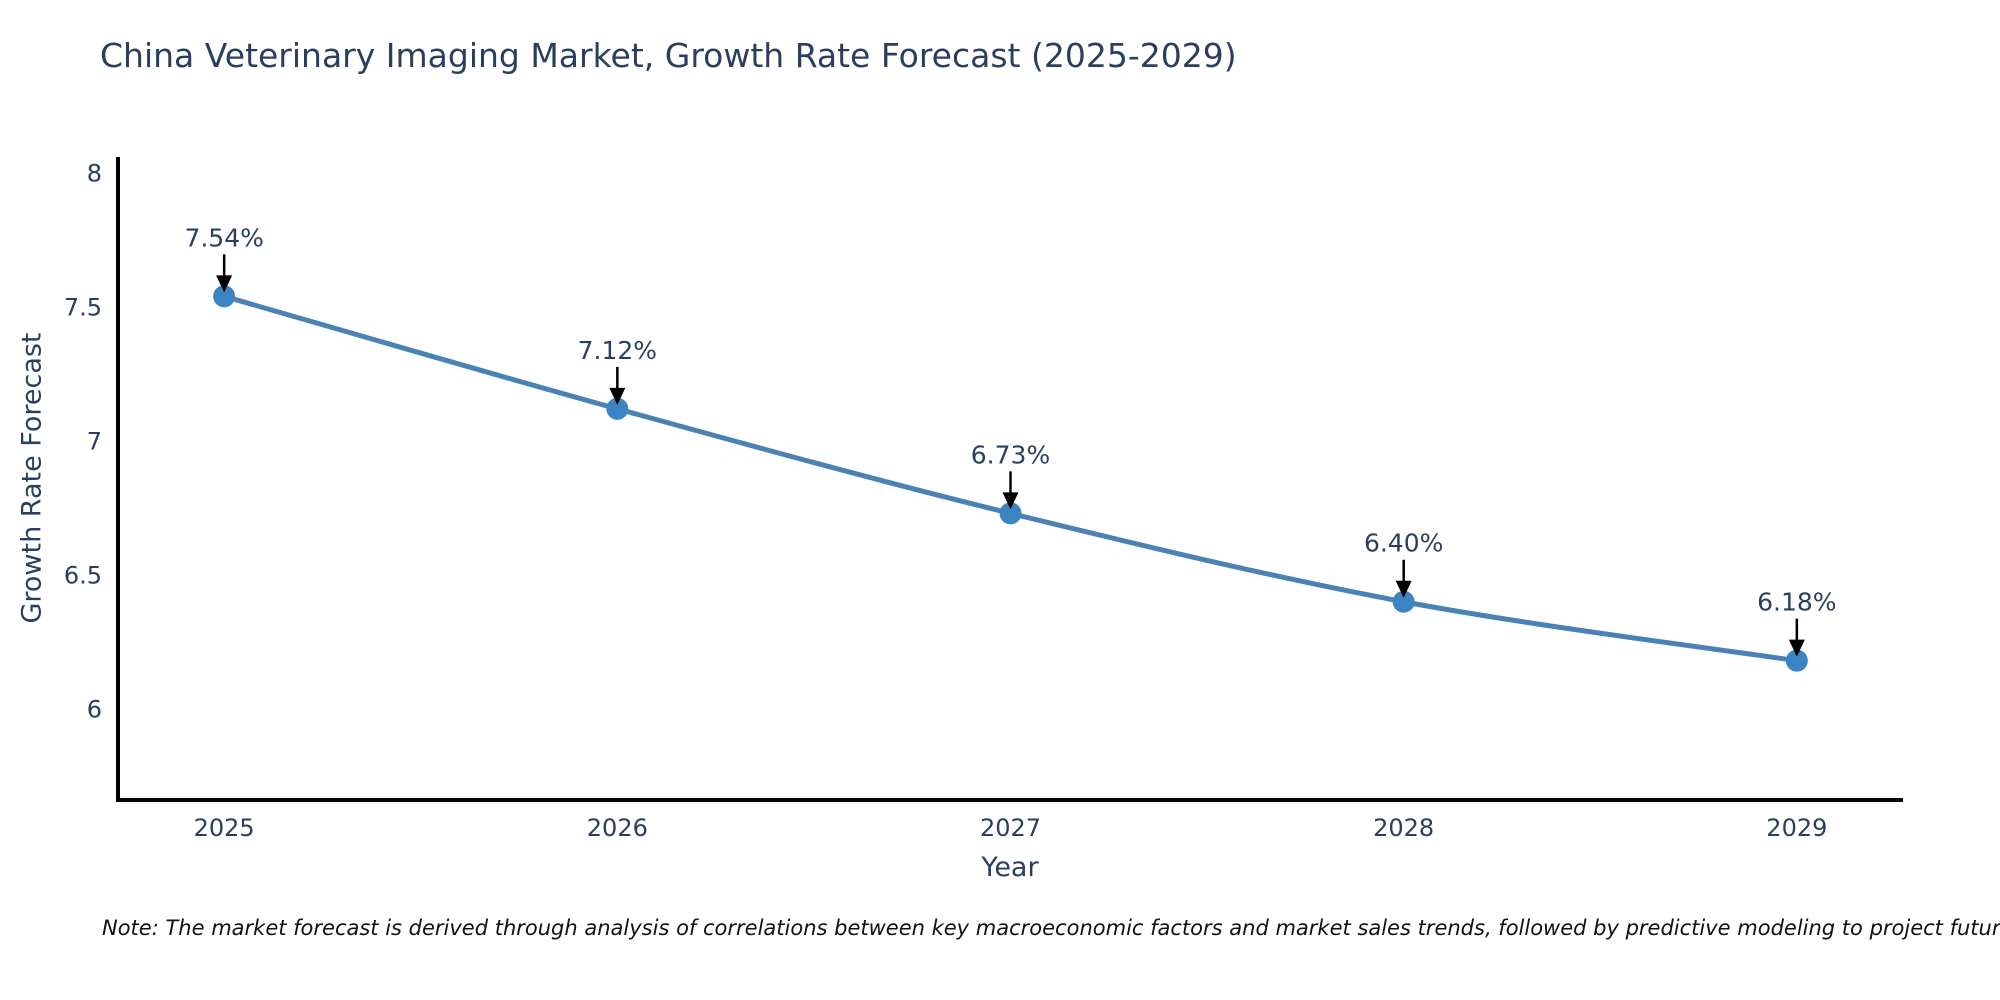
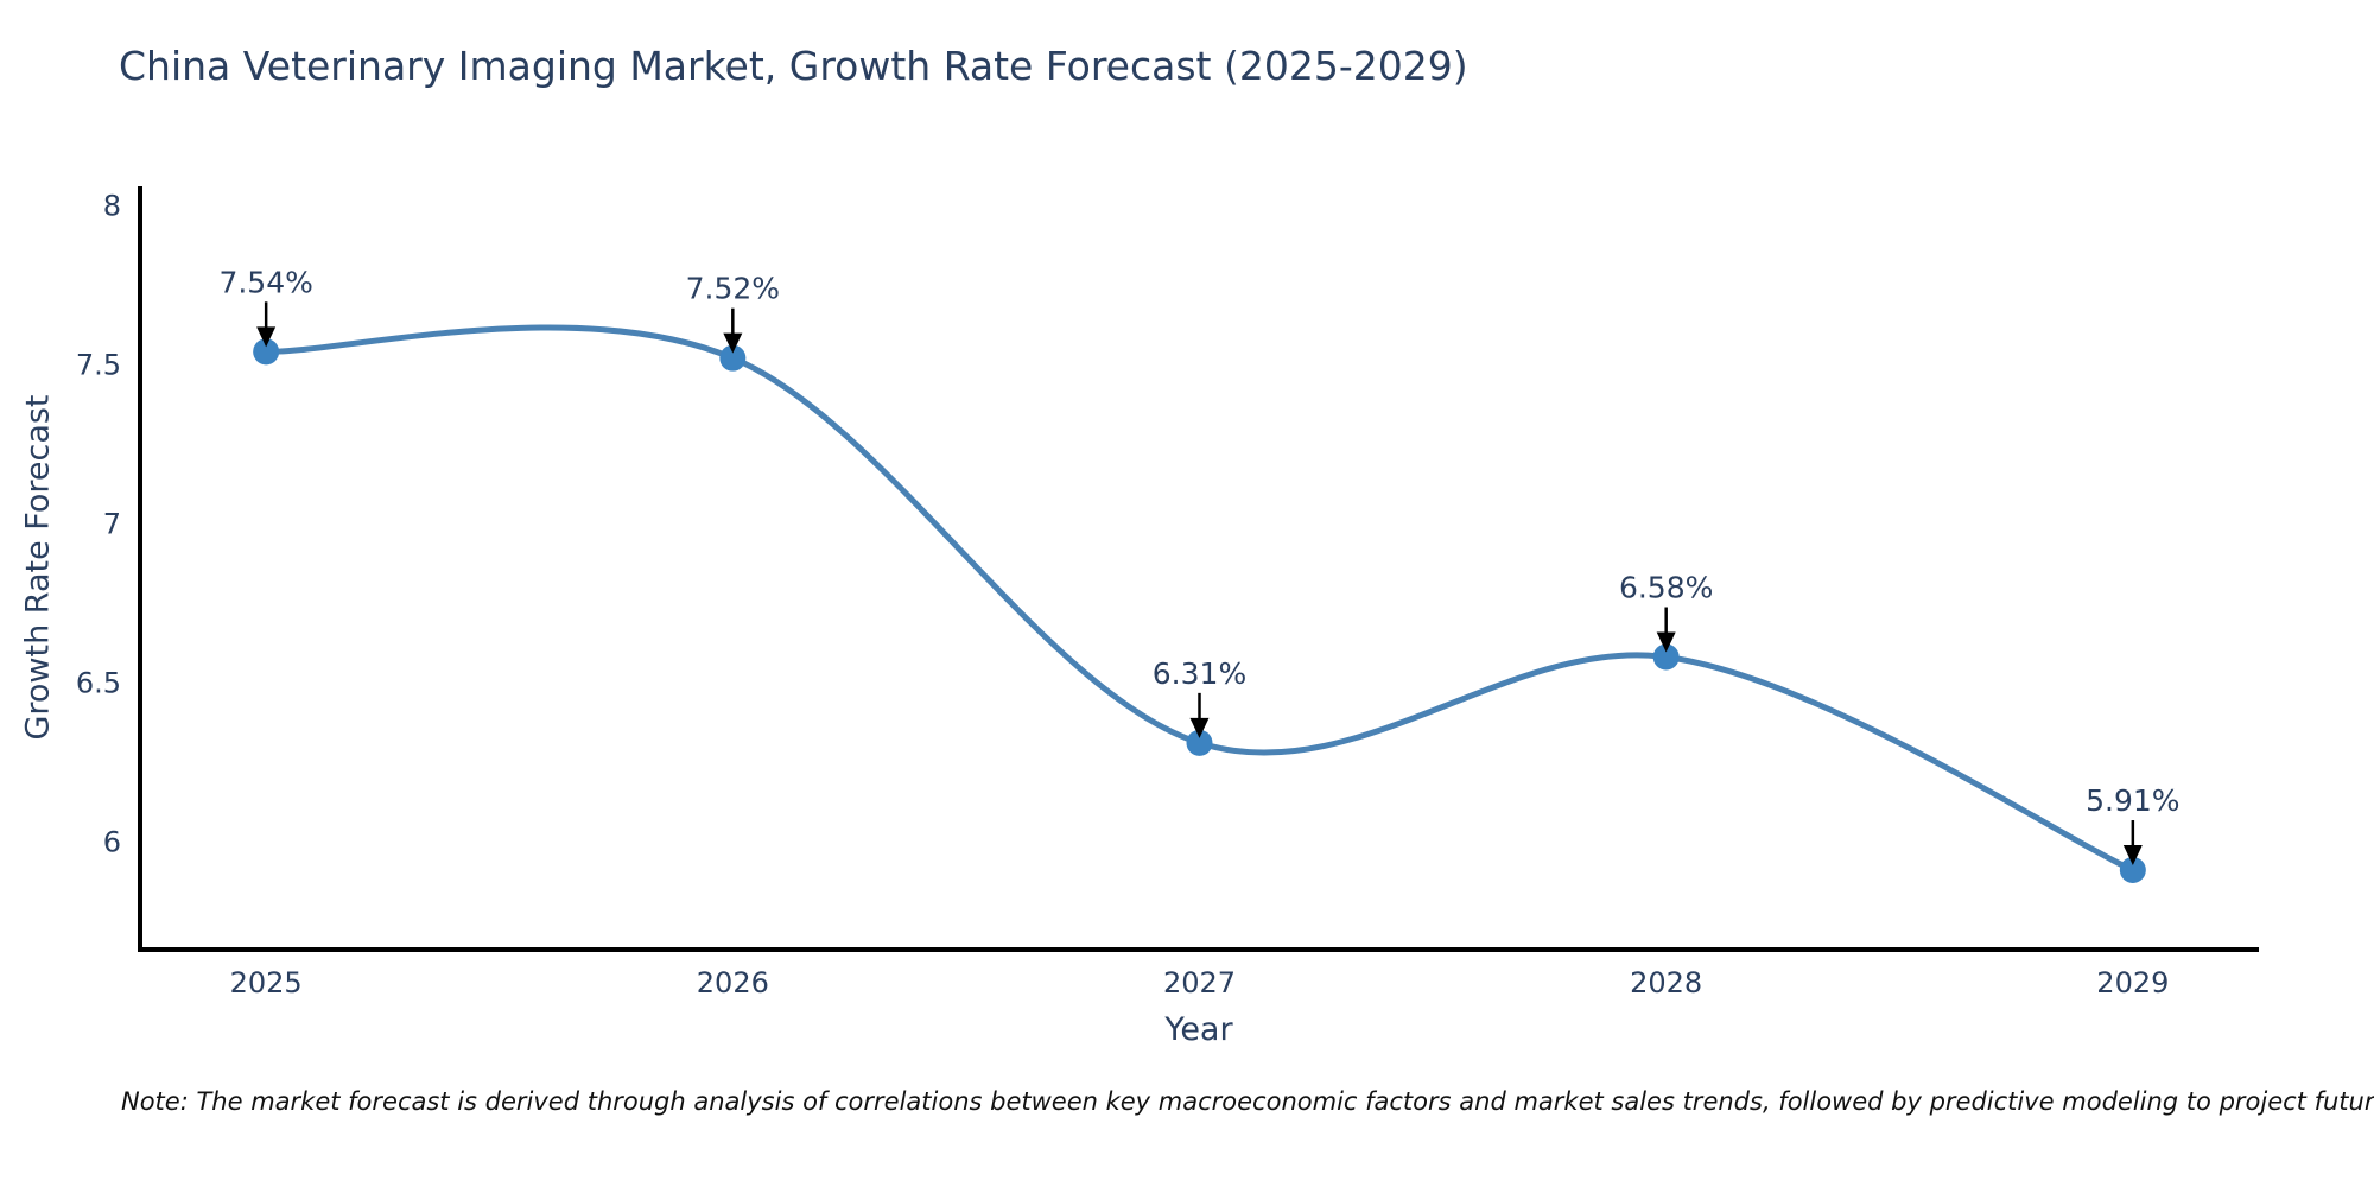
2026: 7.12% -> 7.52%
2027: 6.73% -> 6.31%
2028: 6.40% -> 6.58%
2029: 6.18% -> 5.91%
